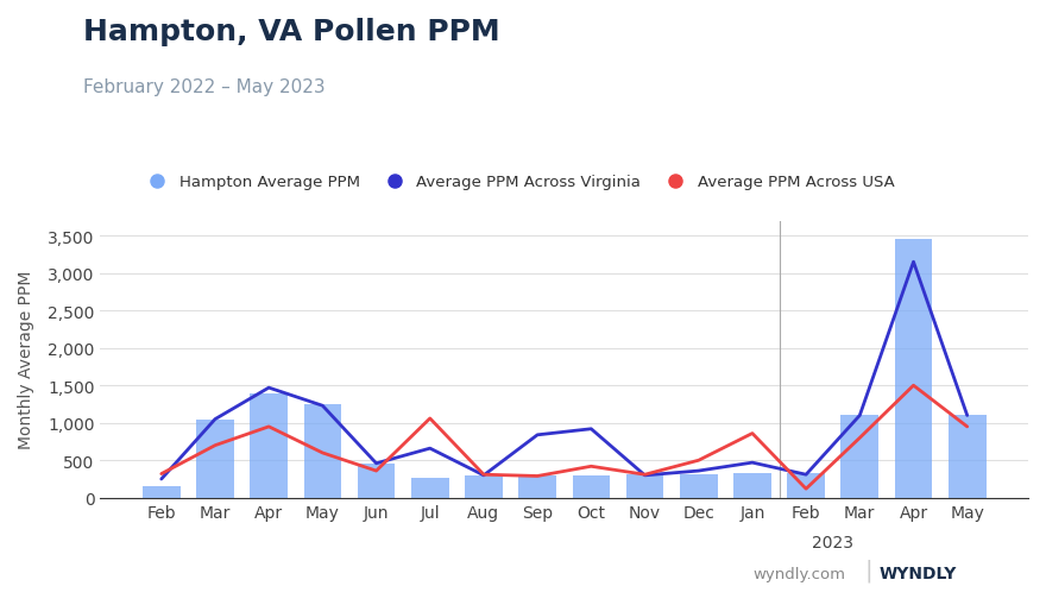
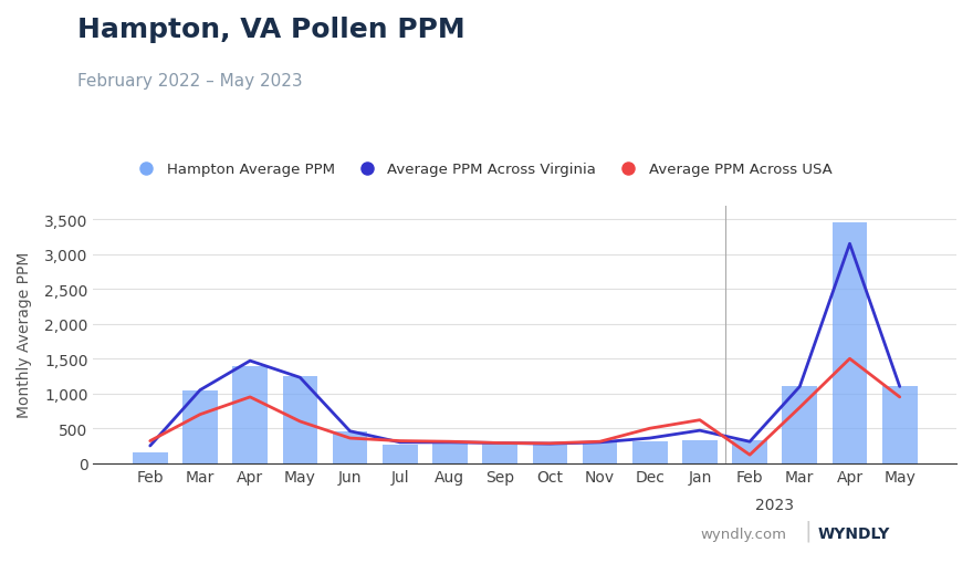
Average PPM Across Virginia/Jul: 660 -> 300
Average PPM Across USA/Jul: 1,060 -> 320
Average PPM Across Virginia/Sep: 840 -> 290
Average PPM Across Virginia/Oct: 920 -> 280
Average PPM Across USA/Oct: 420 -> 280
Average PPM Across USA/Jan: 860 -> 620
